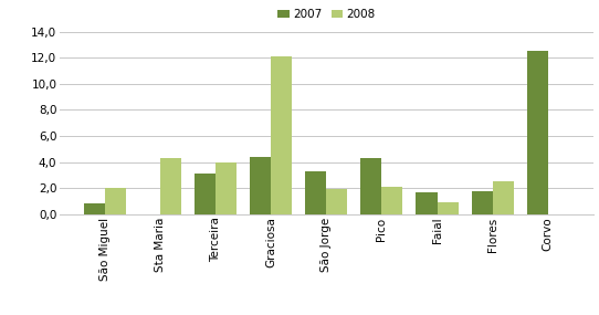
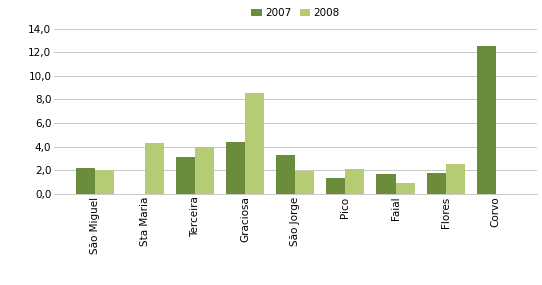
2007/São Miguel: 0,8 -> 2,2
2008/Graciosa: 12,1 -> 8,5
2007/Pico: 4,3 -> 1,3
